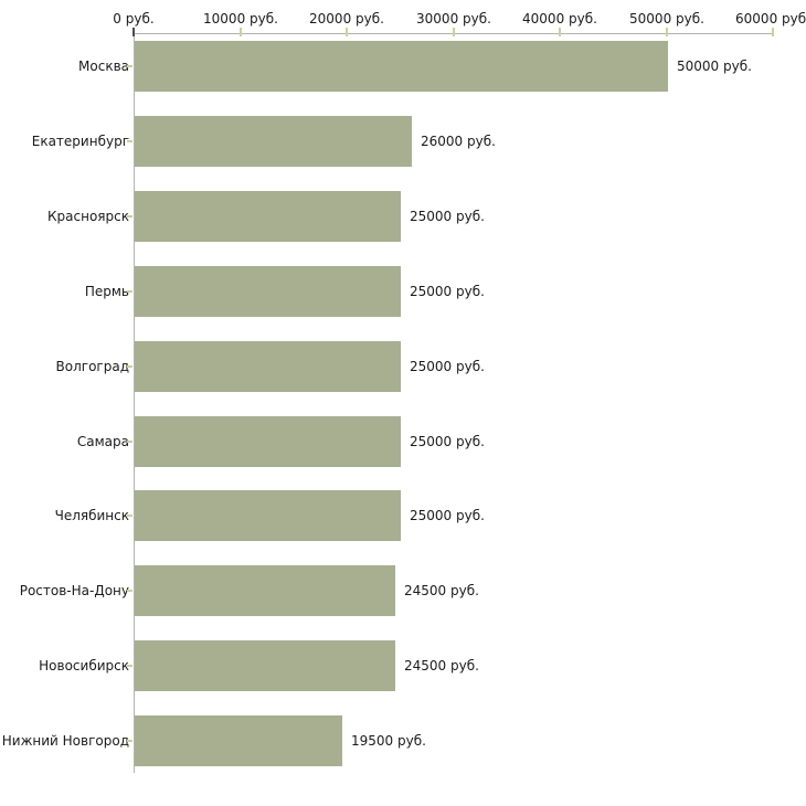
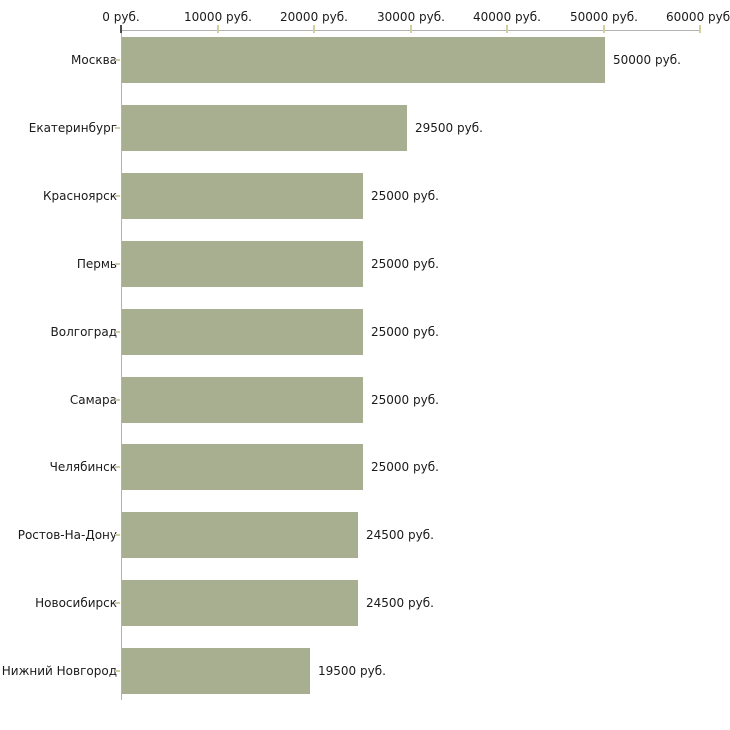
Екатеринбург: 26000 -> 29500
